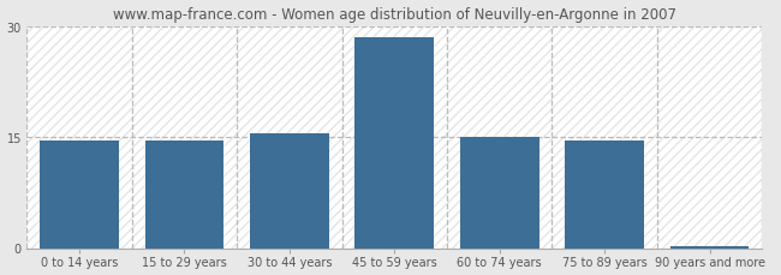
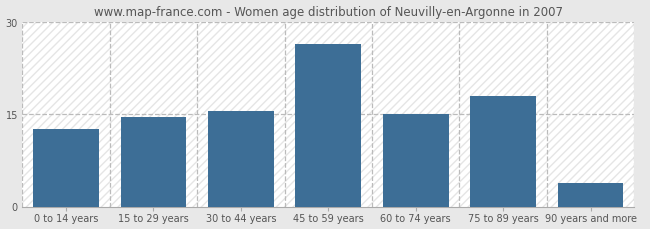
0 to 14 years: 14.5 -> 12.6
45 to 59 years: 28.5 -> 26.4
75 to 89 years: 14.5 -> 18.0
90 years and more: 0.3 -> 3.8
